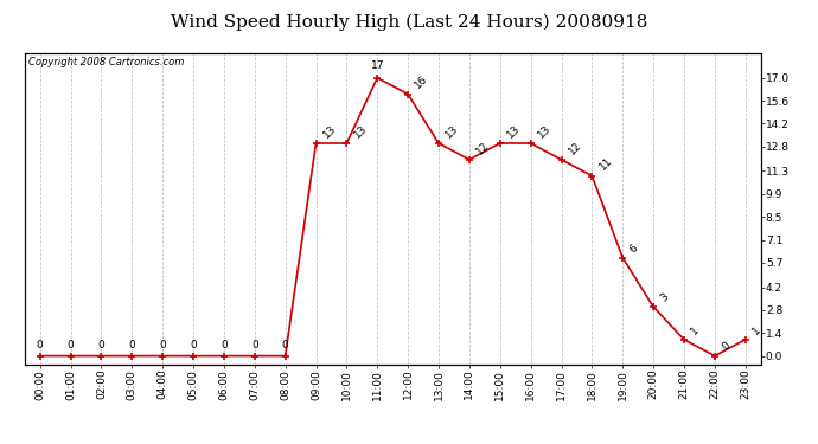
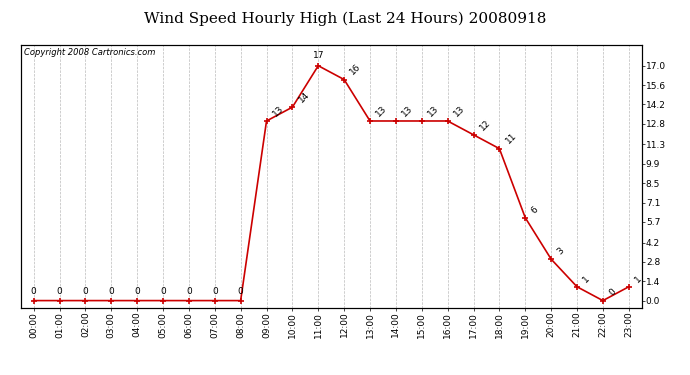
10:00: 13 -> 14
14:00: 12 -> 13
